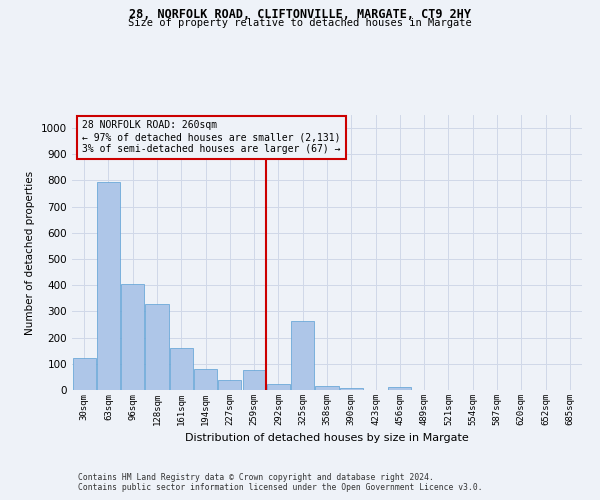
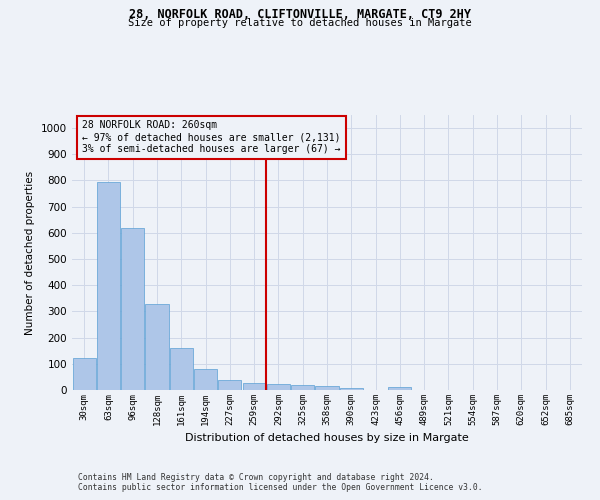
96sqm: 405 -> 617
259sqm: 75 -> 25
325sqm: 265 -> 20
